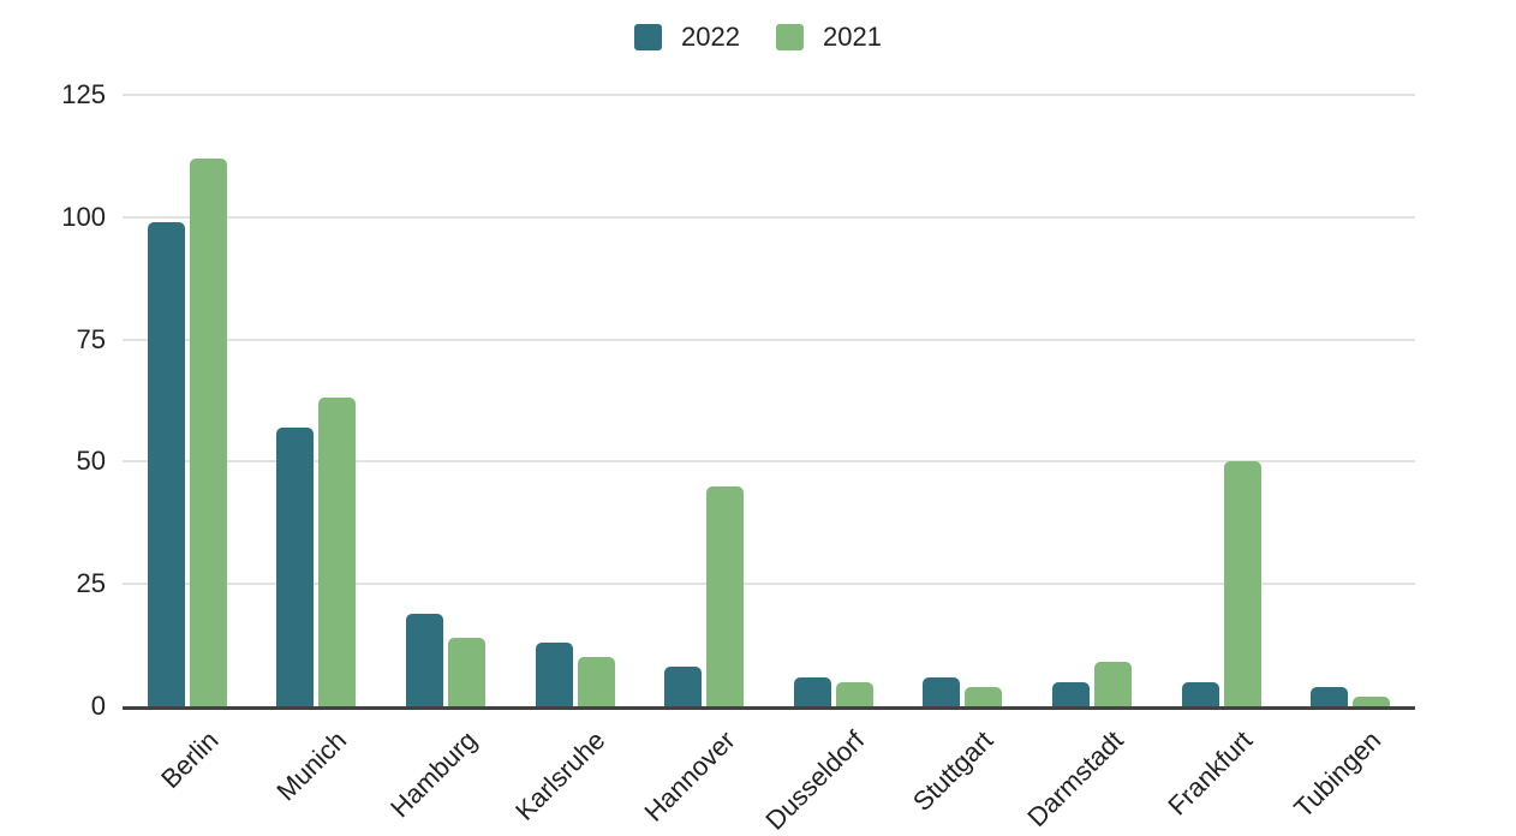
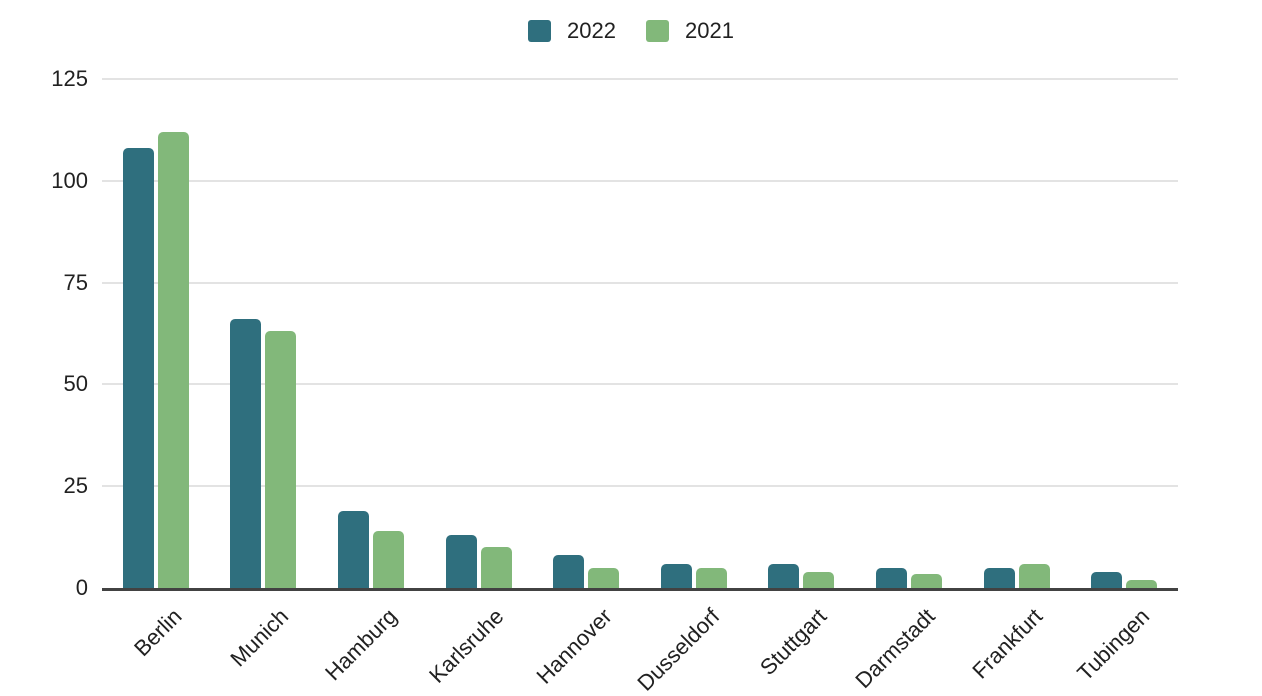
2022/Berlin: 99 -> 108
2022/Munich: 57 -> 66
2021/Hannover: 45 -> 5
2021/Darmstadt: 9 -> 4
2021/Frankfurt: 50 -> 6
